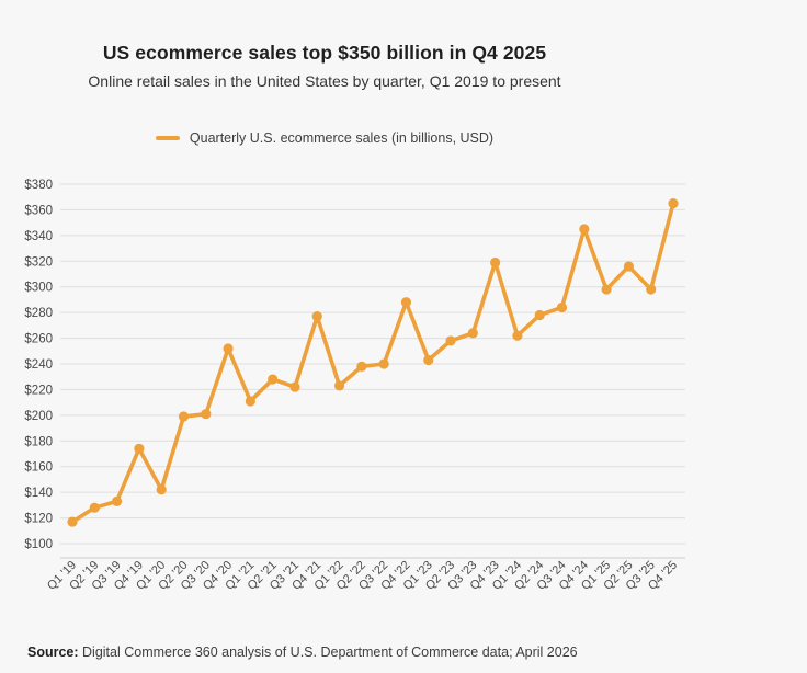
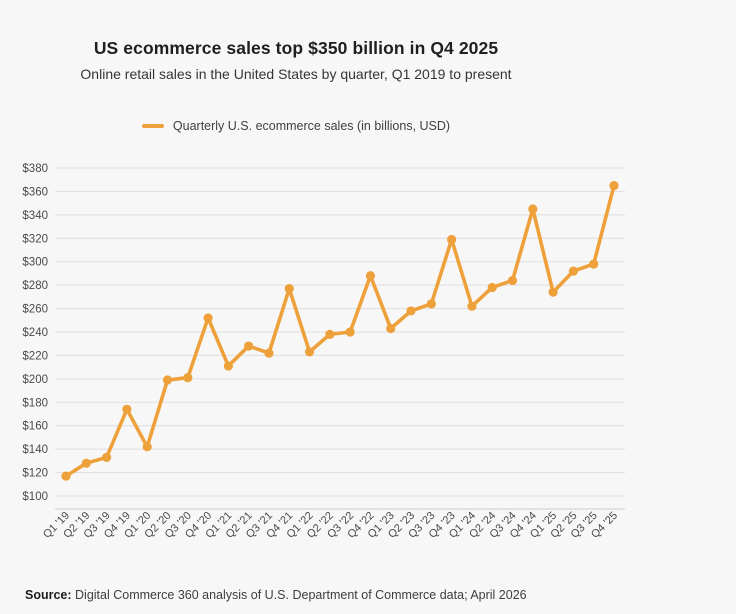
Q1 '25: $298 -> $274
Q2 '25: $316 -> $292
